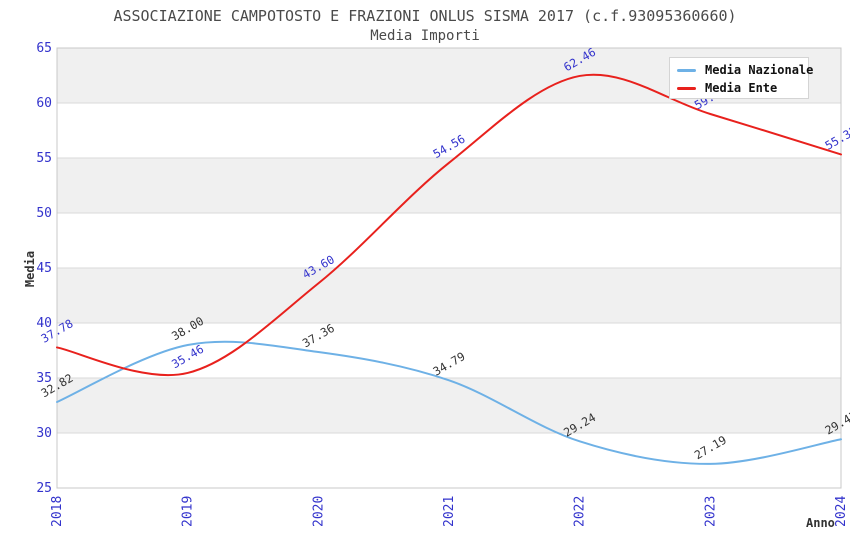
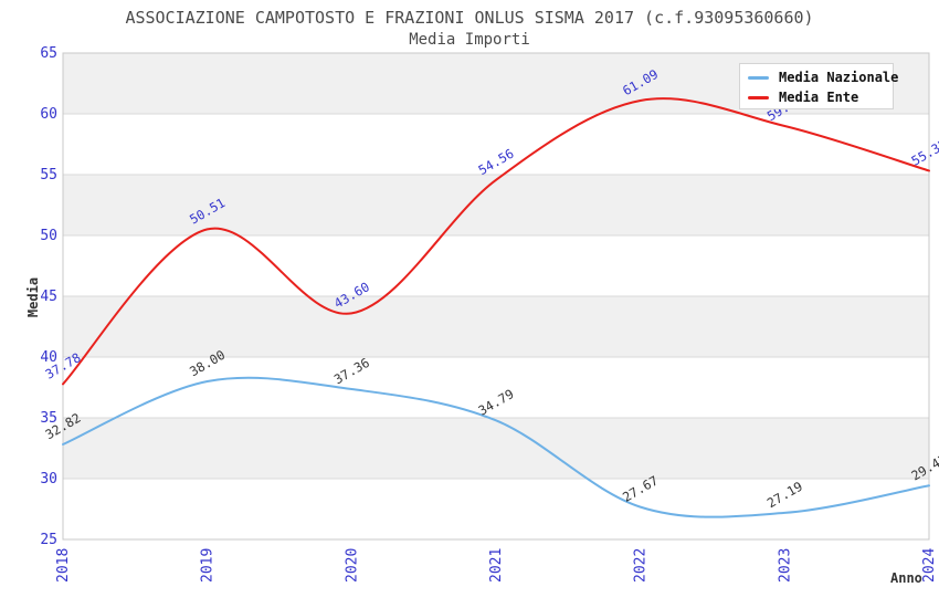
Media Ente/2019: 35.46 -> 50.51
Media Nazionale/2022: 29.24 -> 27.67
Media Ente/2022: 62.46 -> 61.09
